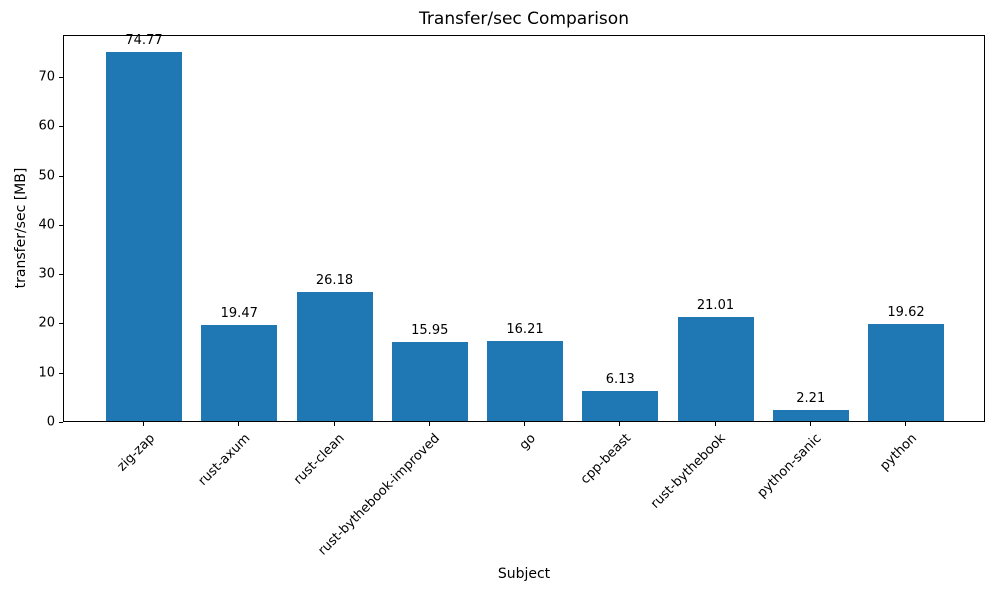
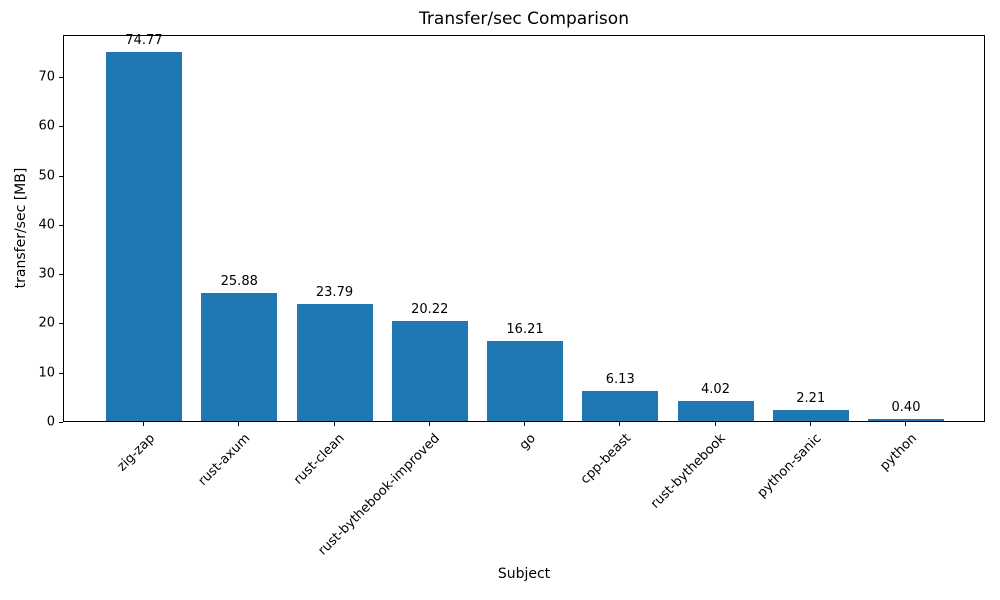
rust-axum: 19.47 -> 25.88
rust-clean: 26.18 -> 23.79
rust-bythebook-improved: 15.95 -> 20.22
rust-bythebook: 21.01 -> 4.02
python: 19.62 -> 0.40
